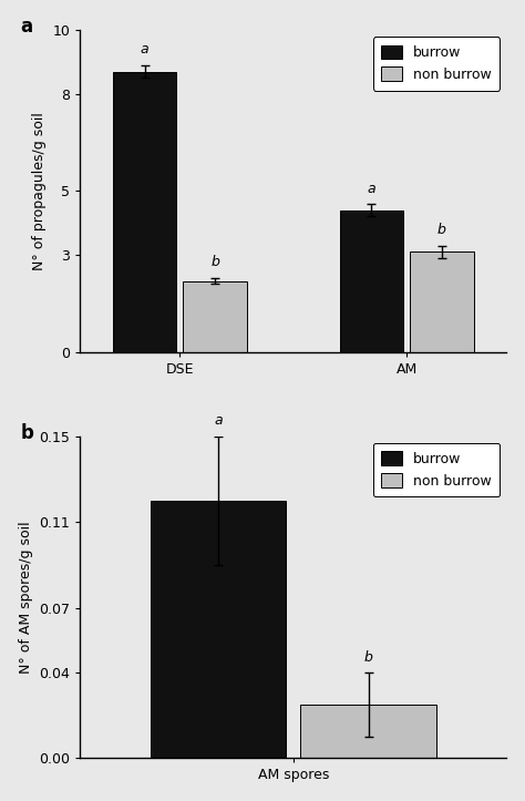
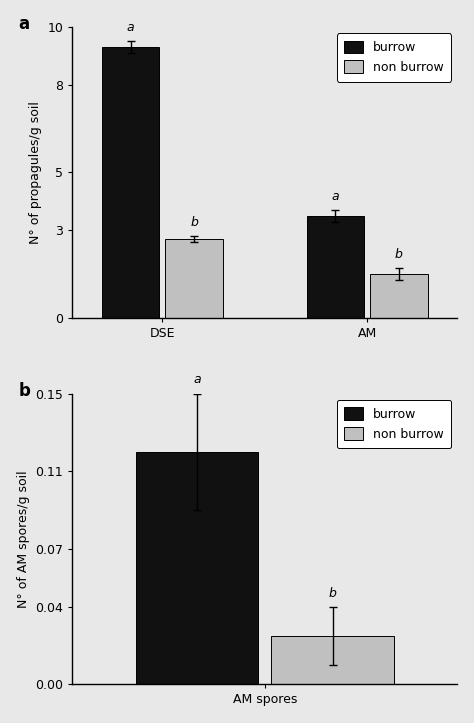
burrow/DSE: 8.7 -> 9.3
non burrow/DSE: 2.2 -> 2.7
burrow/AM: 4.4 -> 3.5
non burrow/AM: 3.1 -> 1.5
